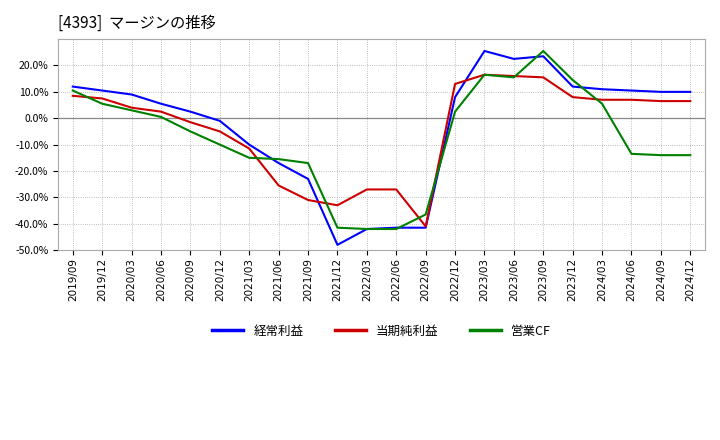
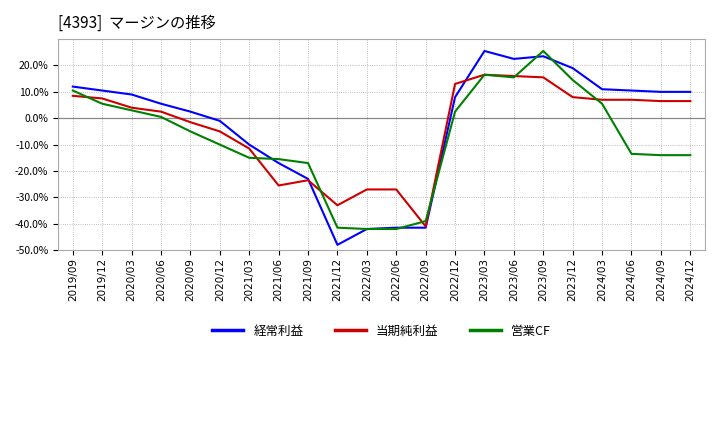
当期純利益/2021/09: -31.0% -> -23.5%
営業CF/2022/09: -36.5% -> -39.0%
経常利益/2023/12: 12.0% -> 19.0%
